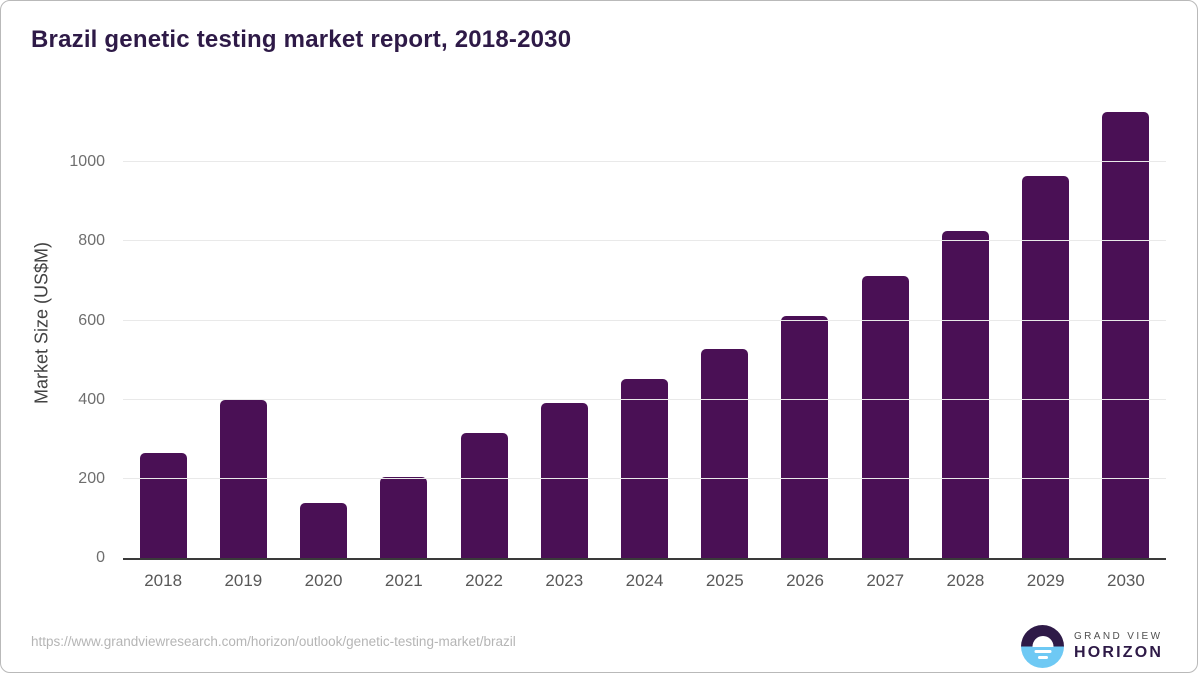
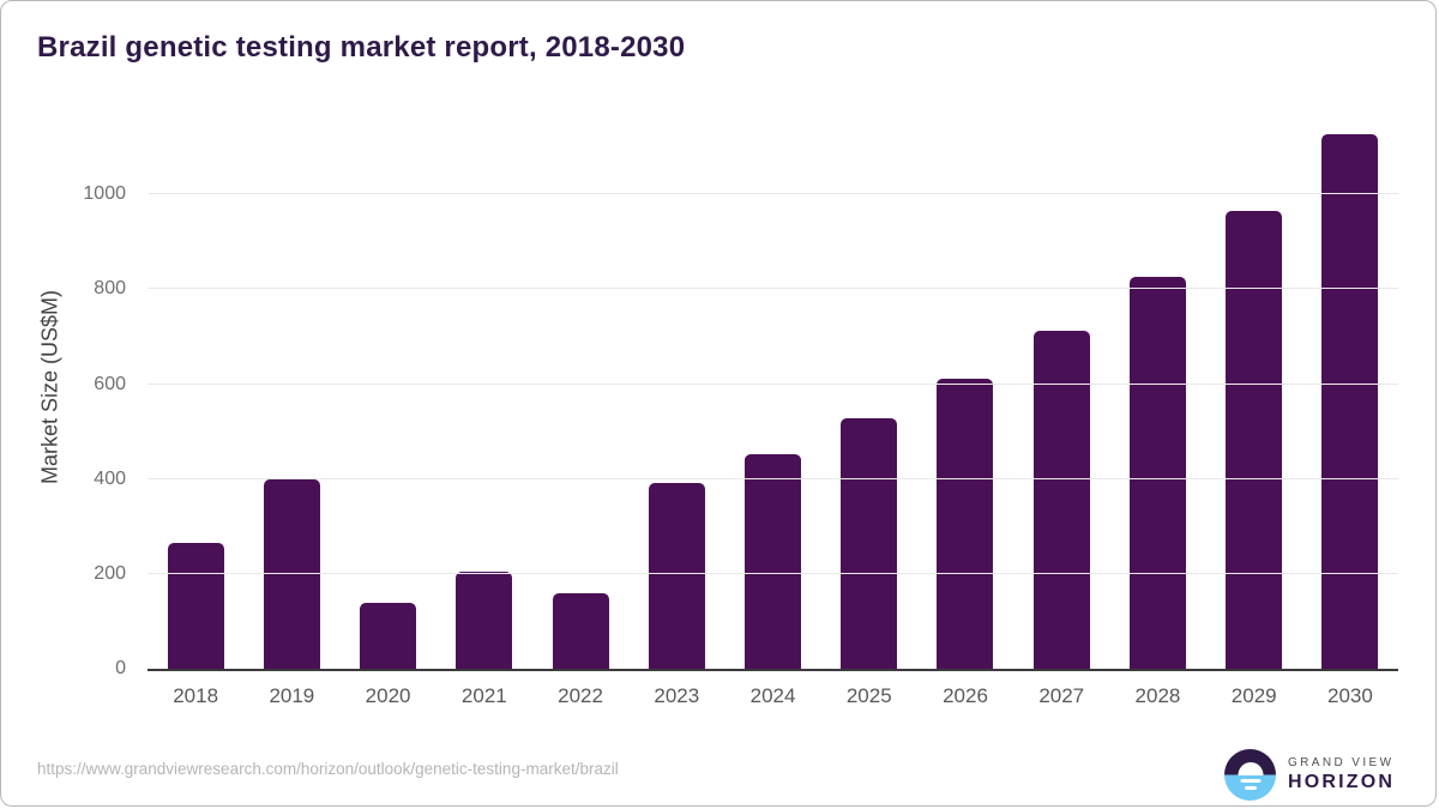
2022: 320 -> 160
